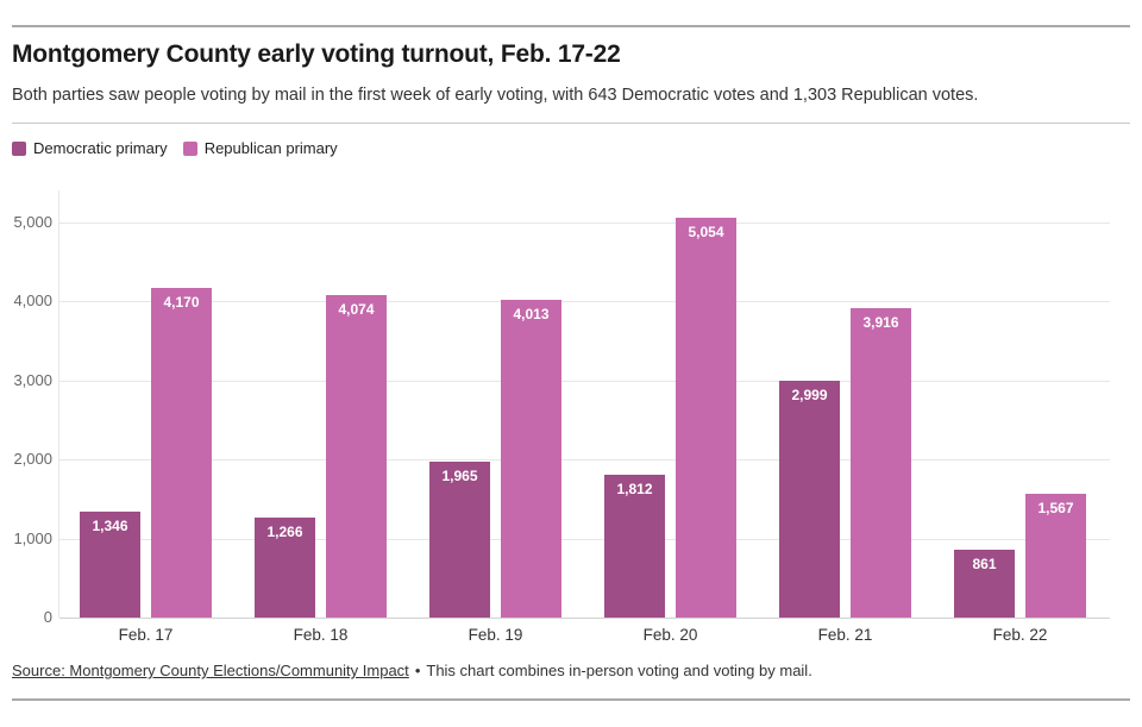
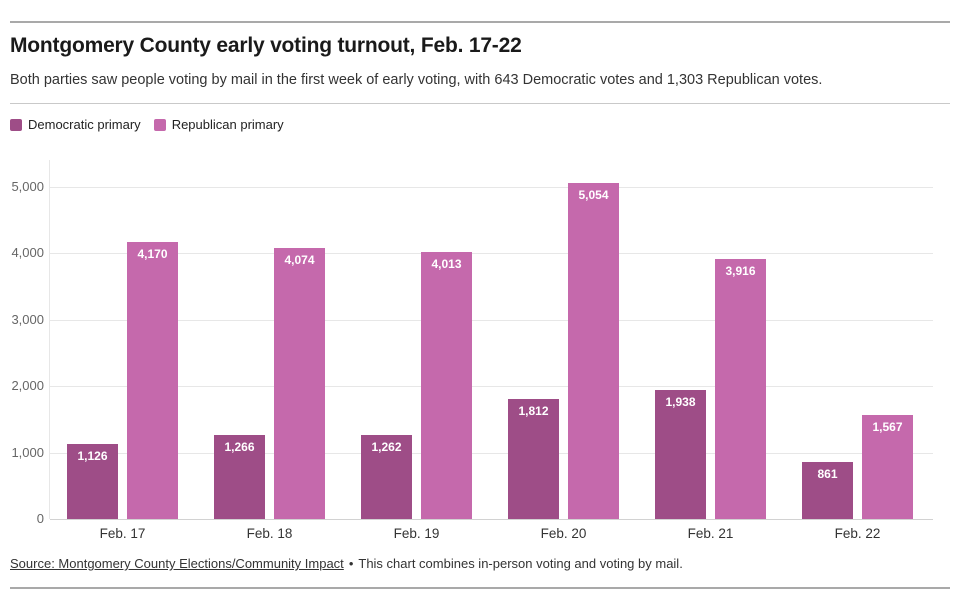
Democratic primary/Feb. 17: 1,346 -> 1,126
Democratic primary/Feb. 19: 1,965 -> 1,262
Democratic primary/Feb. 21: 2,999 -> 1,938
